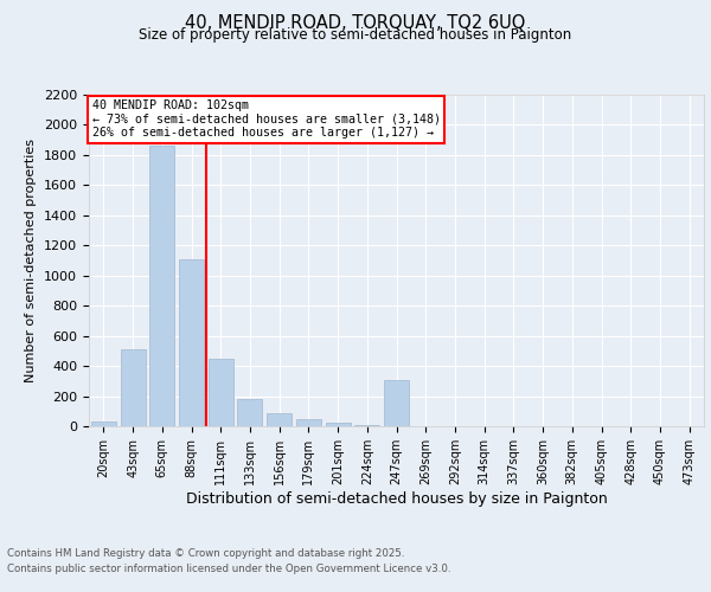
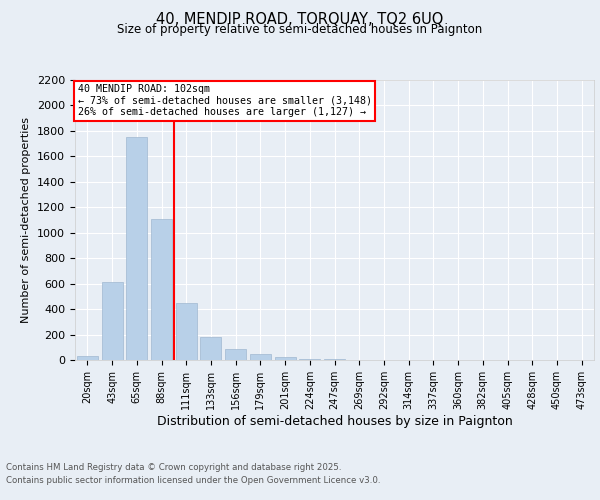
43sqm: 510 -> 610
65sqm: 1860 -> 1750
247sqm: 310 -> 0
